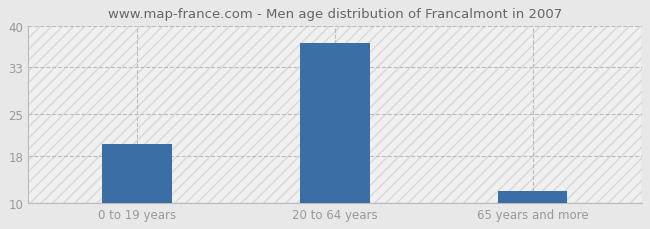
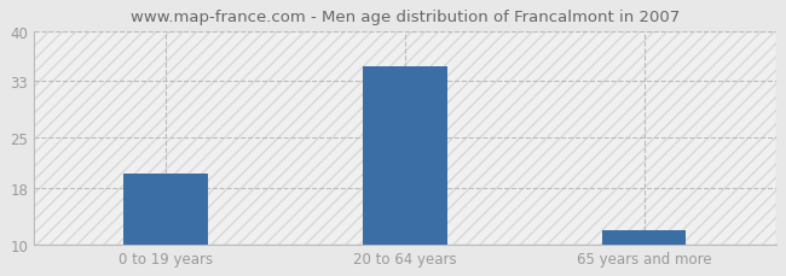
20 to 64 years: 37 -> 35
